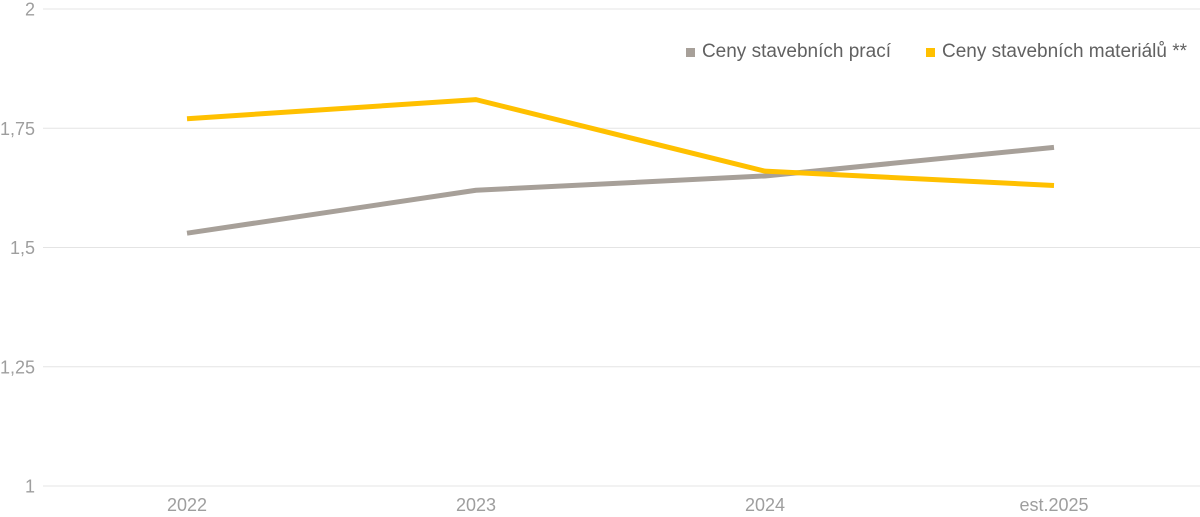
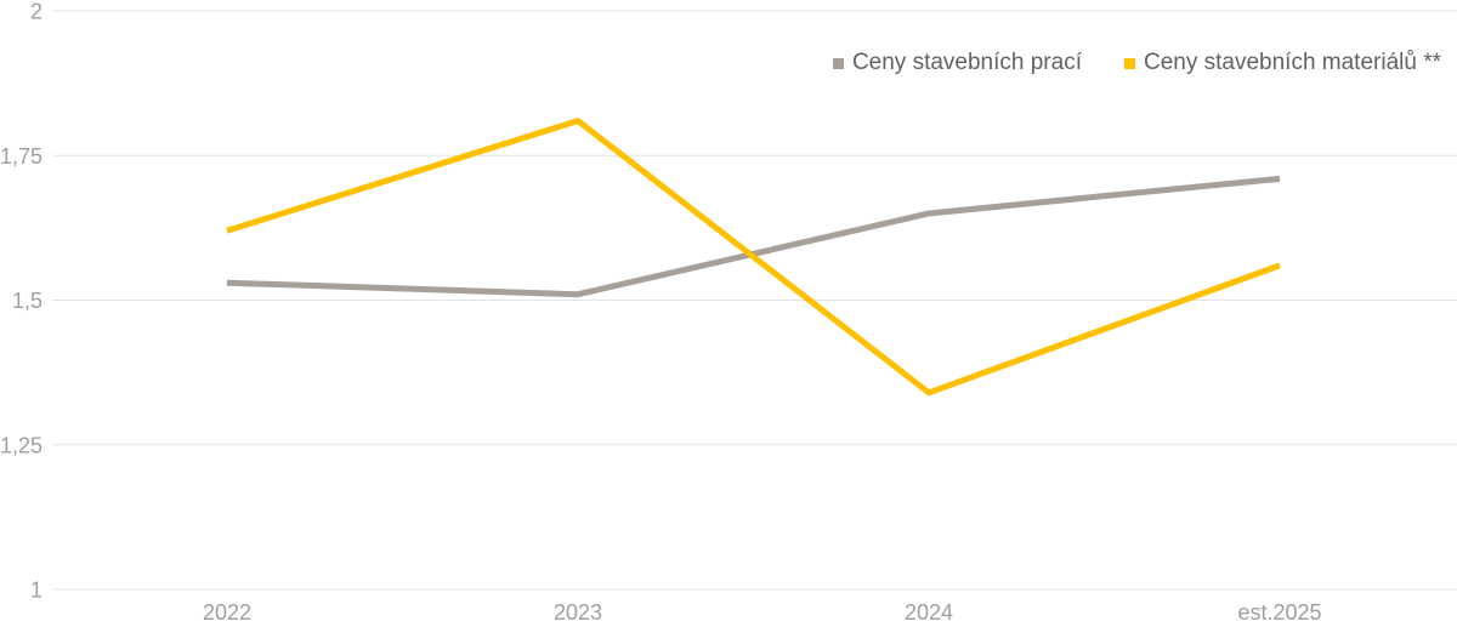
Ceny stavebních materiálů **/2022: 1,77 -> 1,62
Ceny stavebních prací/2023: 1,62 -> 1,51
Ceny stavebních materiálů **/2024: 1,66 -> 1,34
Ceny stavebních materiálů **/est.2025: 1,63 -> 1,56
